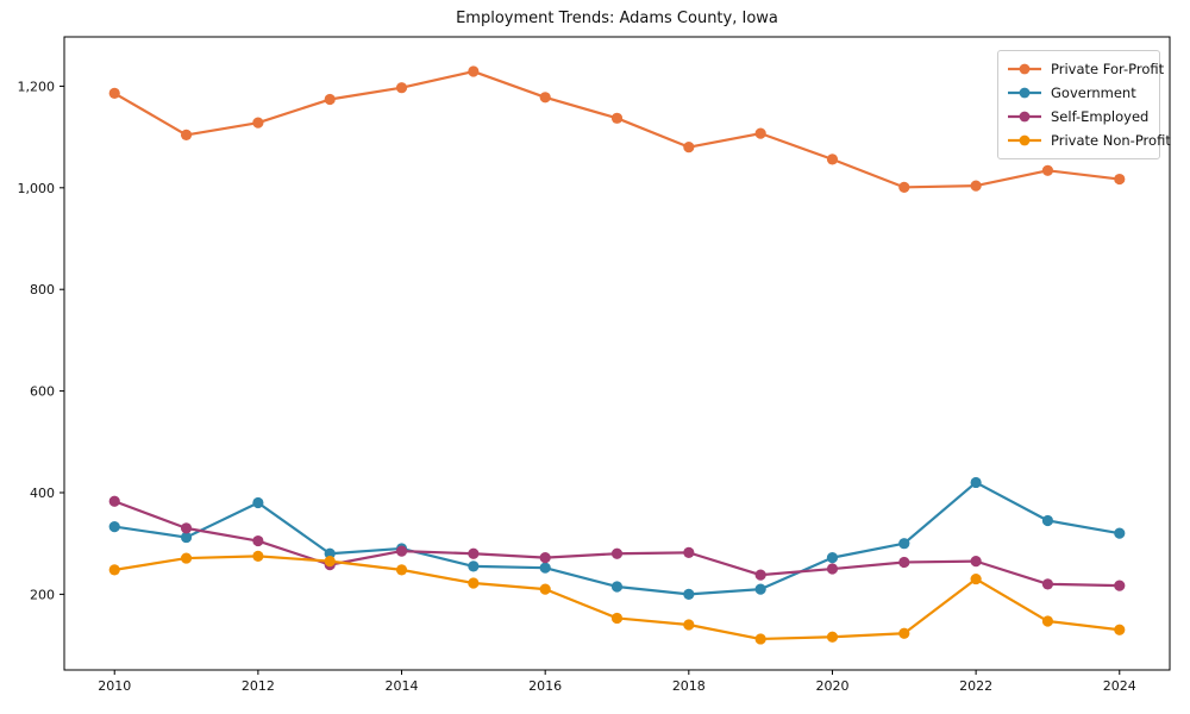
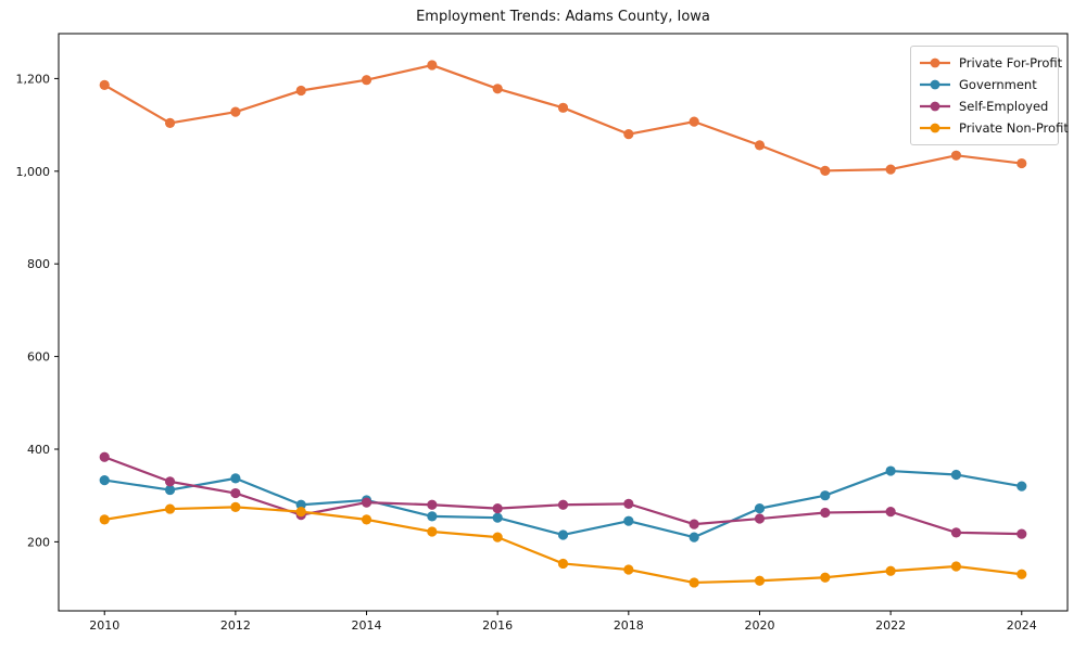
Government/2012: 380 -> 340
Government/2018: 200 -> 240
Government/2022: 420 -> 350
Private Non-Profit/2022: 230 -> 140
